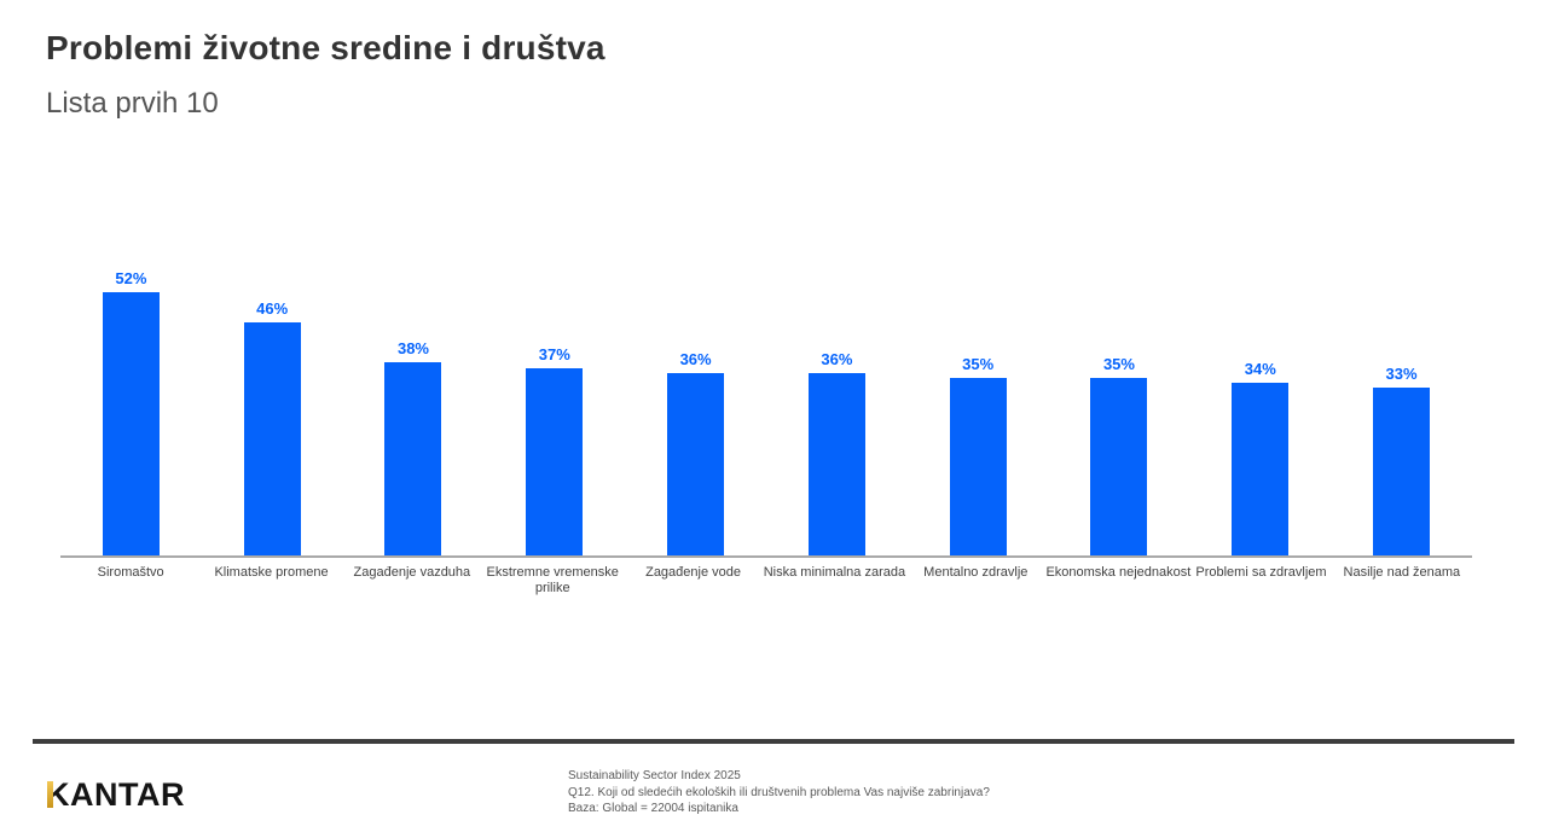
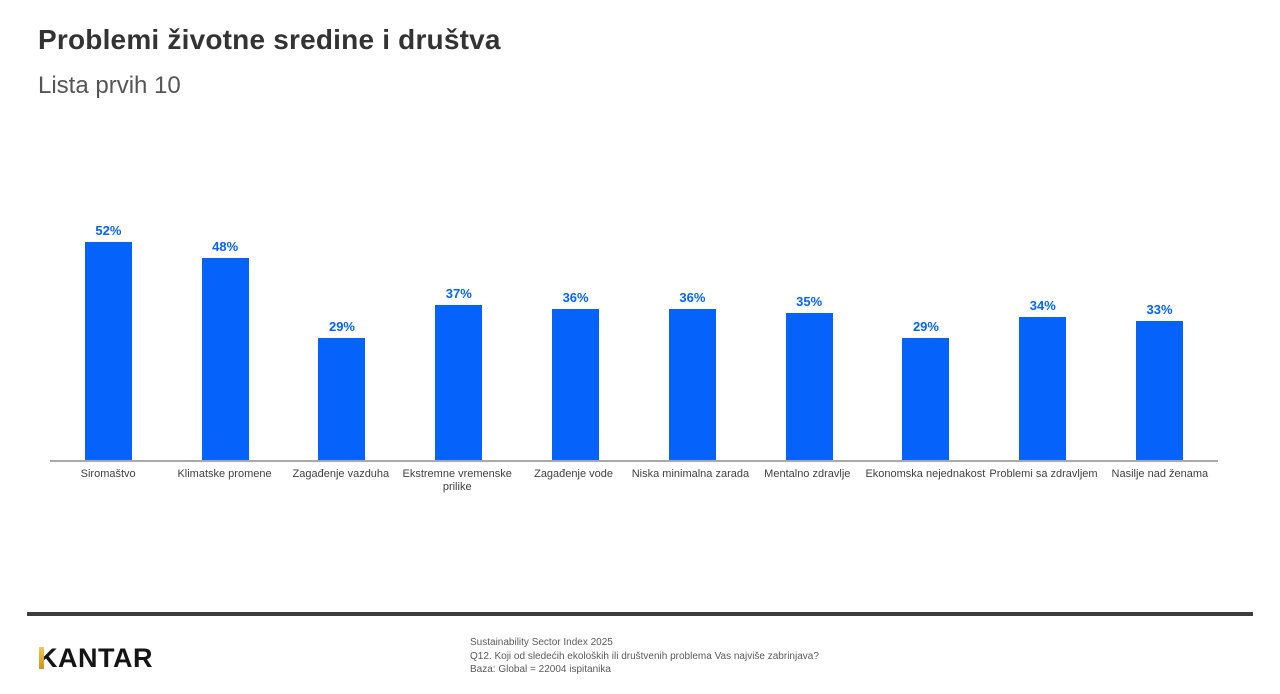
Klimatske promene: 46% -> 48%
Zagađenje vazduha: 38% -> 29%
Ekonomska nejednakost: 35% -> 29%
